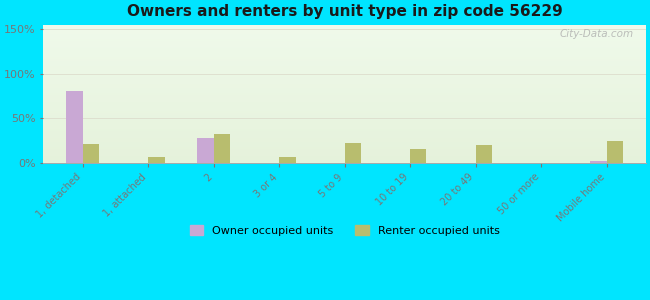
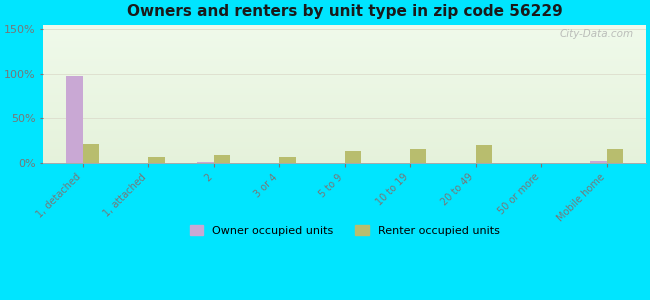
Owner occupied units/1, detached: 80% -> 97%
Owner occupied units/2: 28% -> 1%
Renter occupied units/2: 32% -> 9%
Renter occupied units/5 to 9: 22% -> 13%
Renter occupied units/Mobile home: 24% -> 15%
